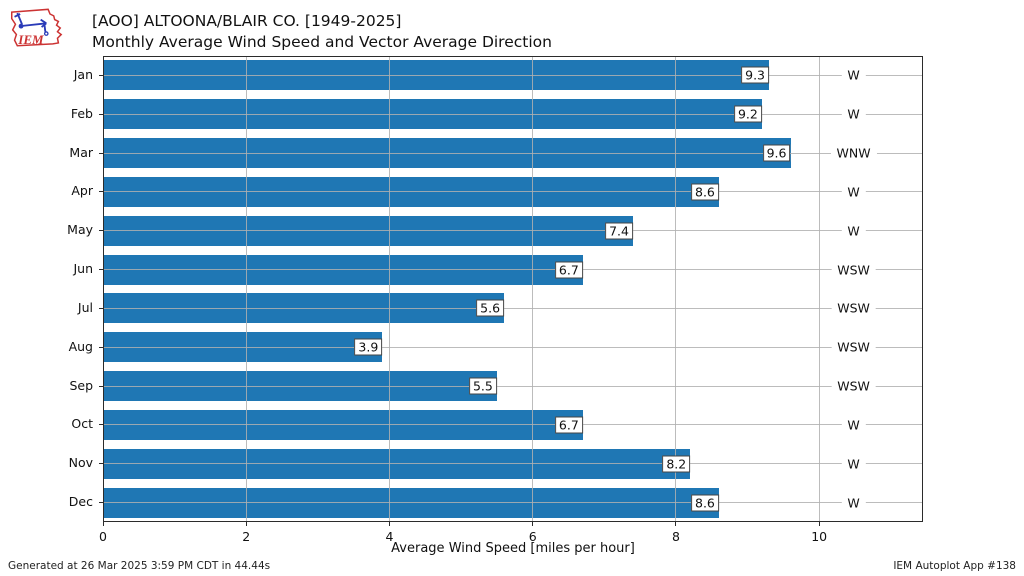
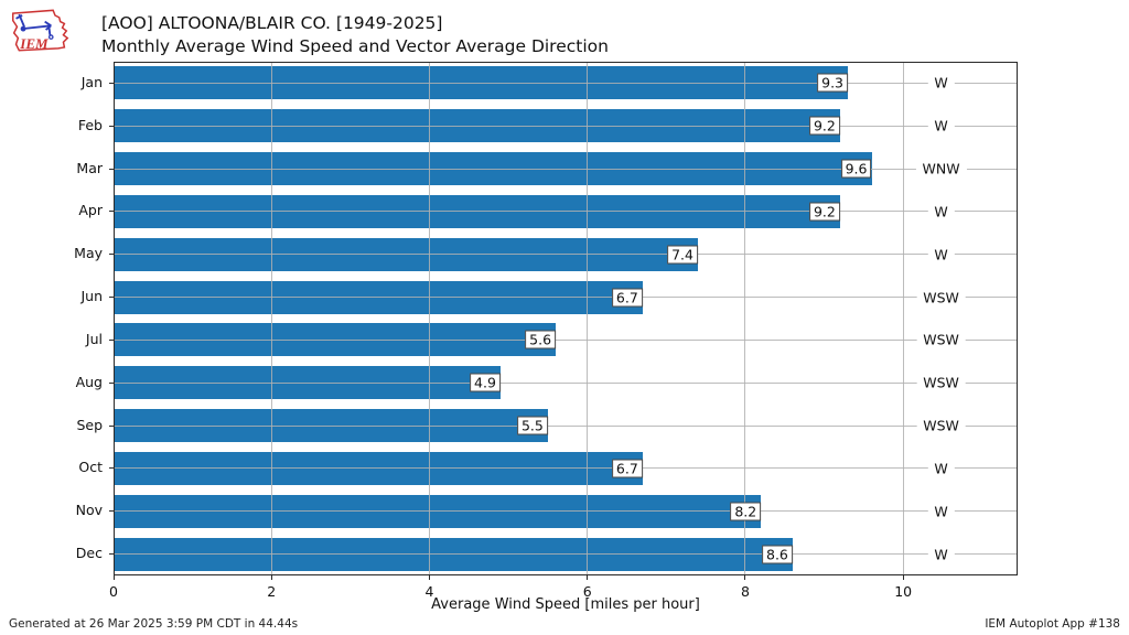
Apr: 8.6 -> 9.2
Aug: 3.9 -> 4.9
